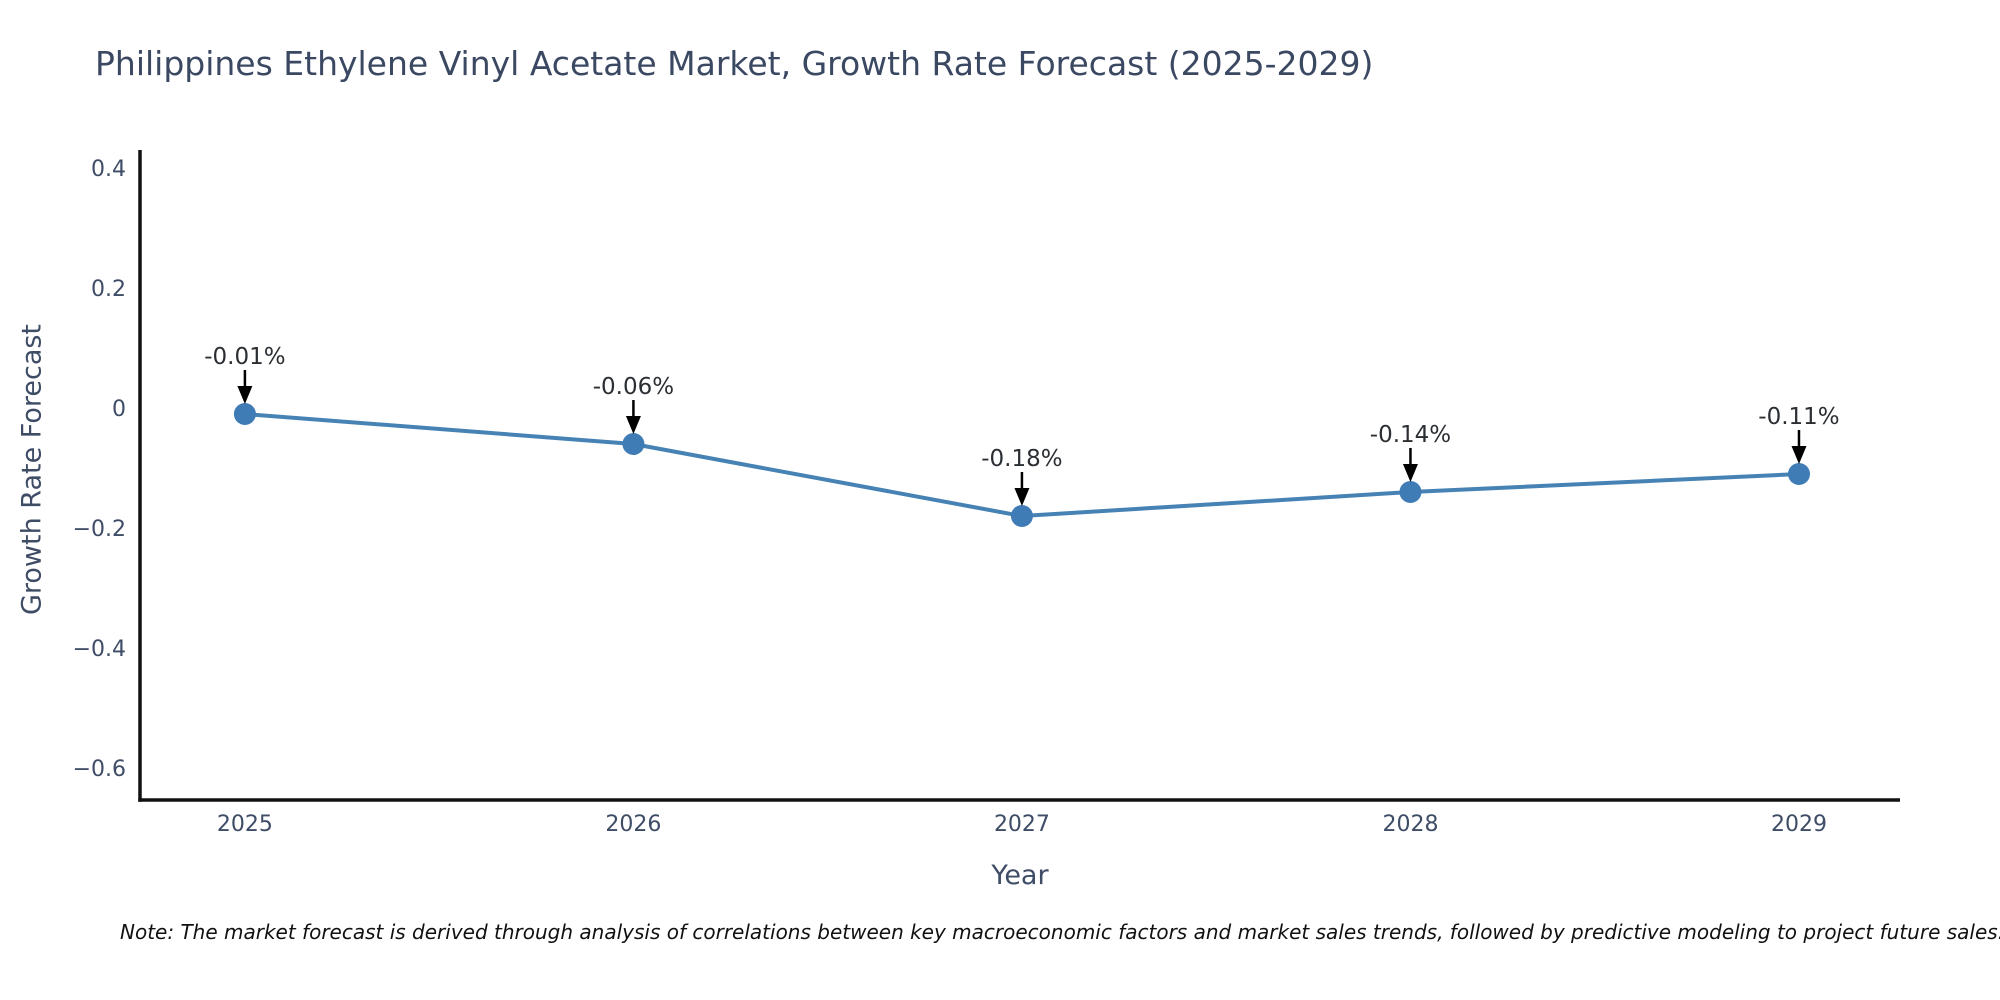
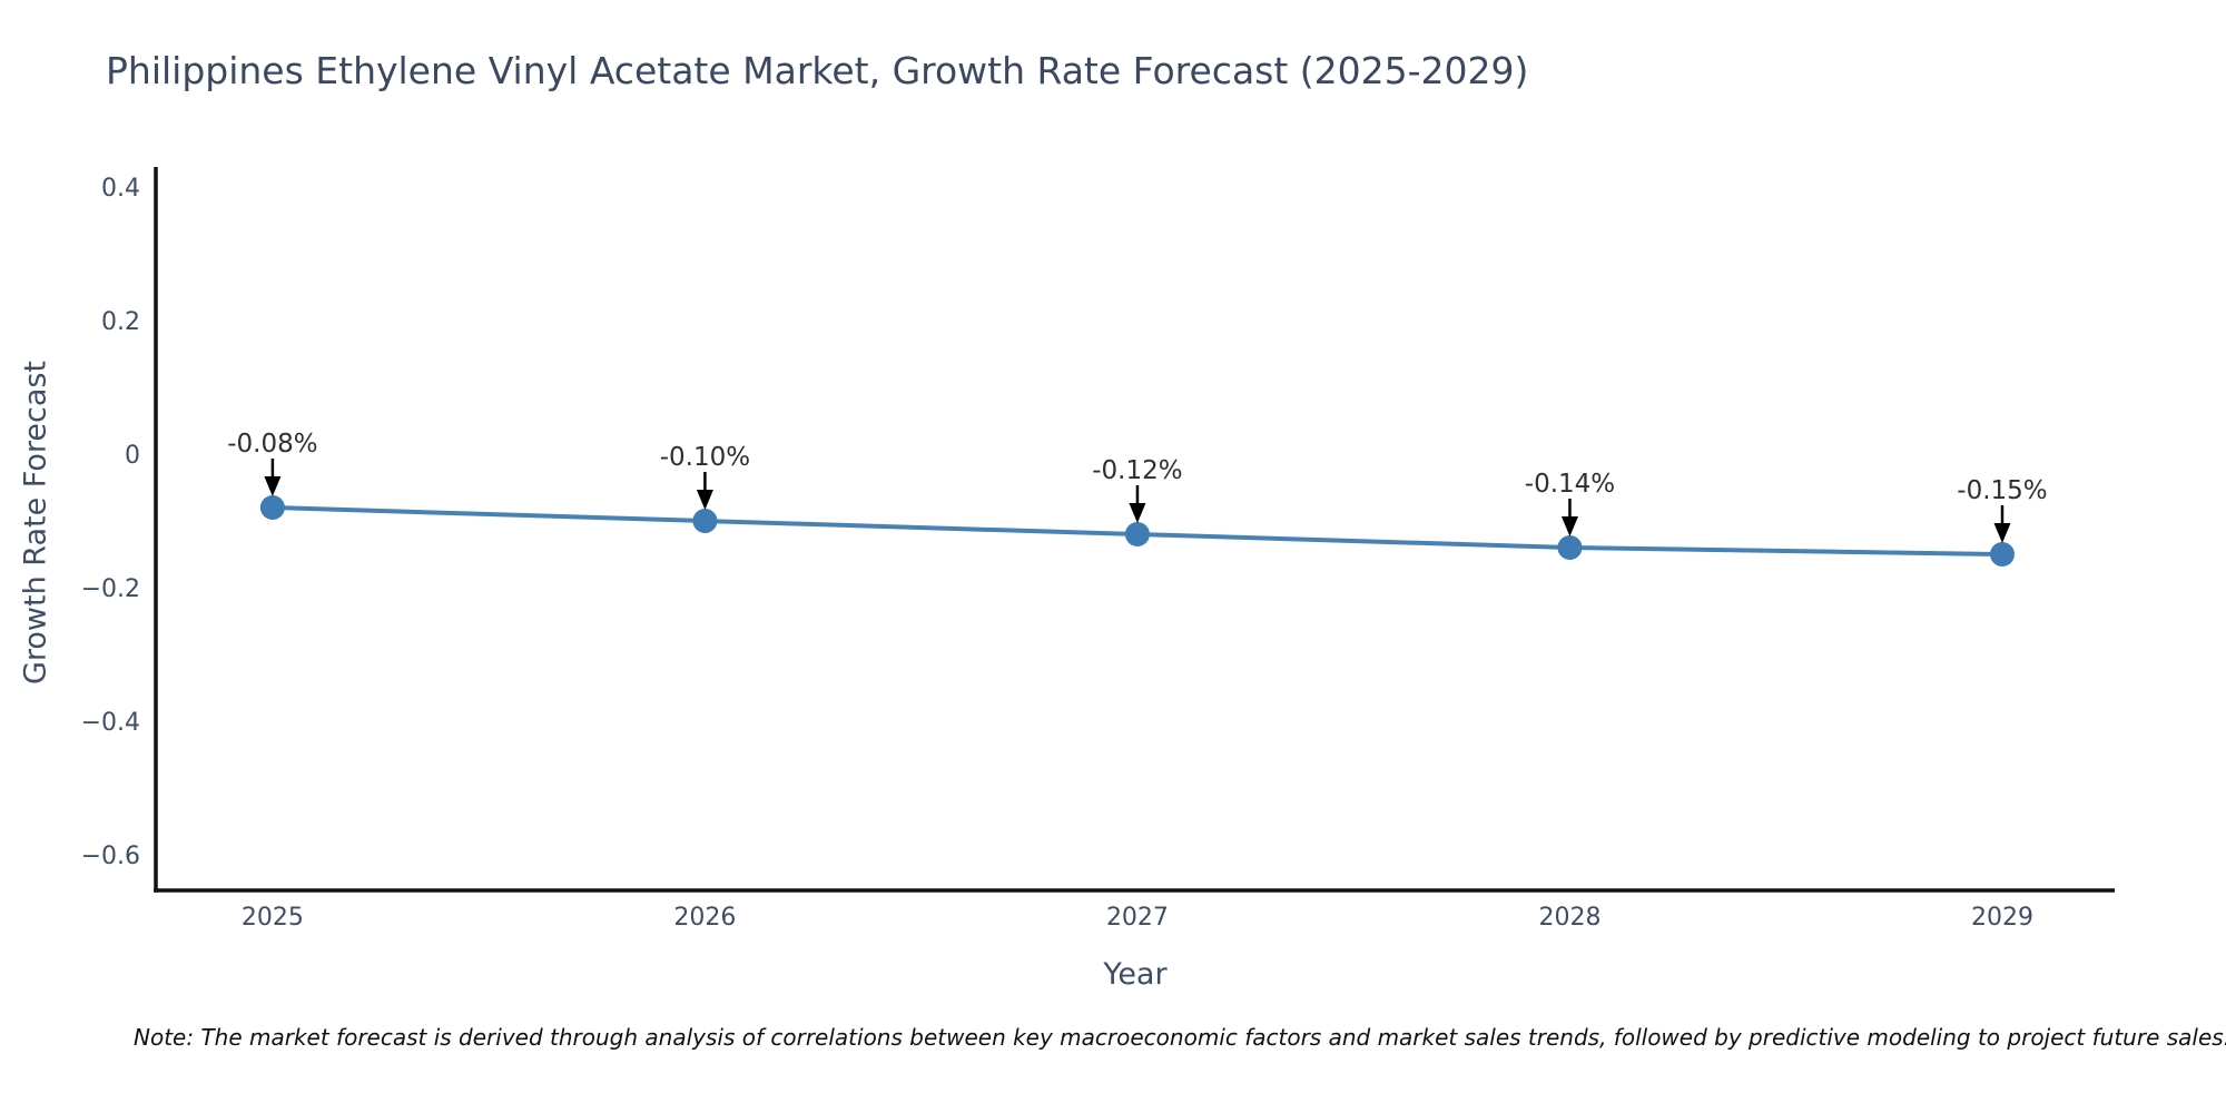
2025: -0.01% -> -0.08%
2026: -0.06% -> -0.10%
2027: -0.18% -> -0.12%
2029: -0.11% -> -0.15%
